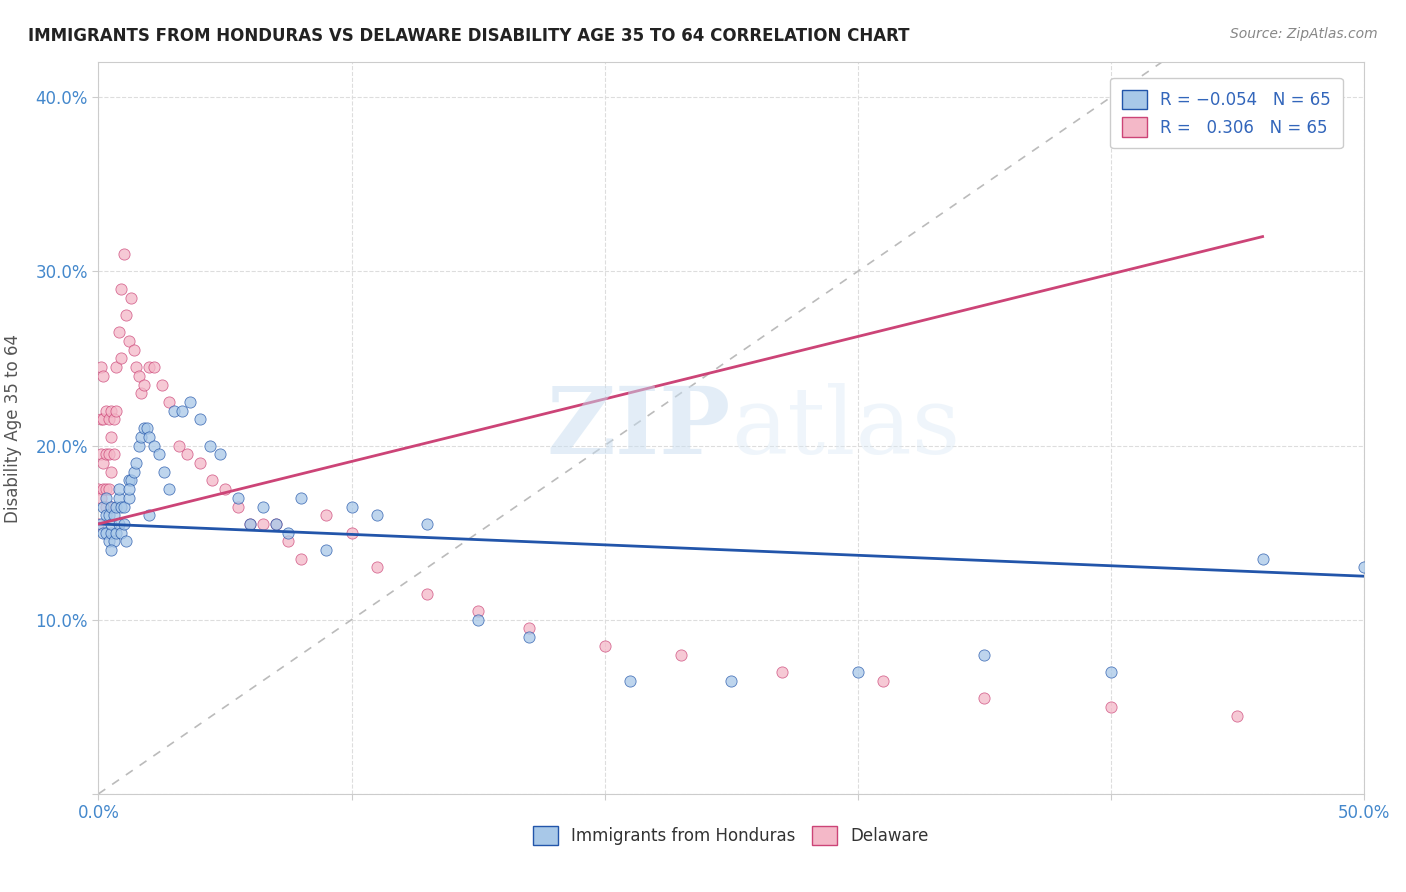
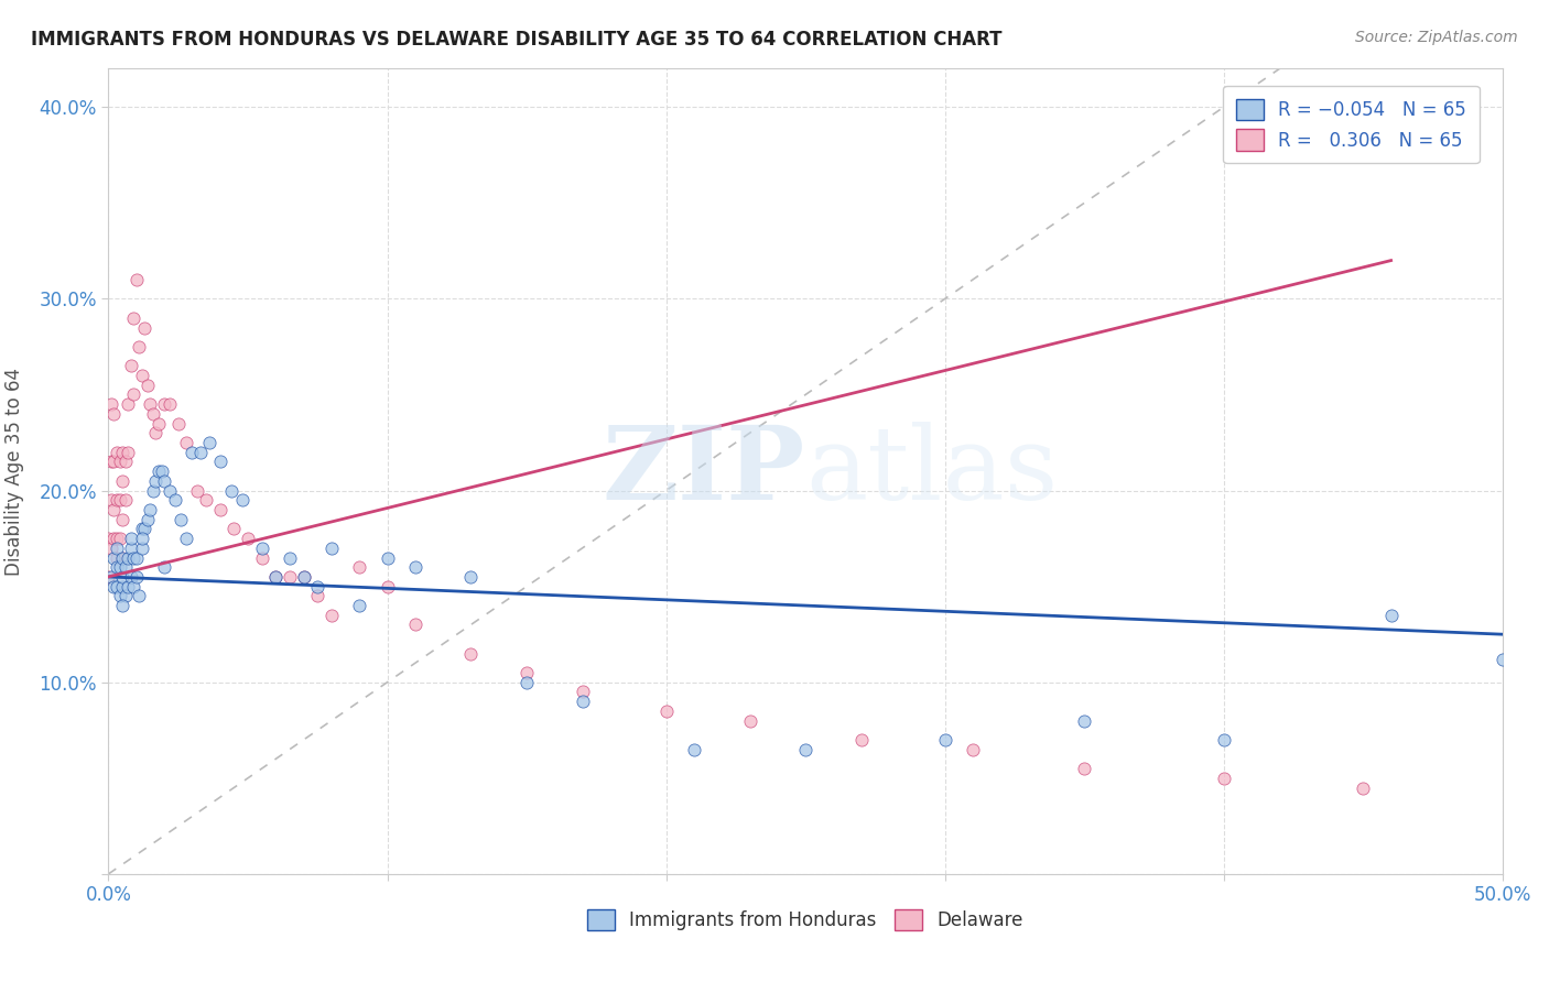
Immigrants from Honduras/50.0%: 13.0% -> 11.2%
